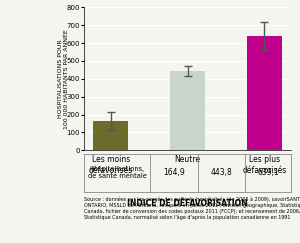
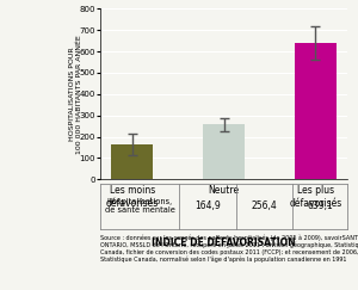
Neutre: 443,8 -> 256,4
